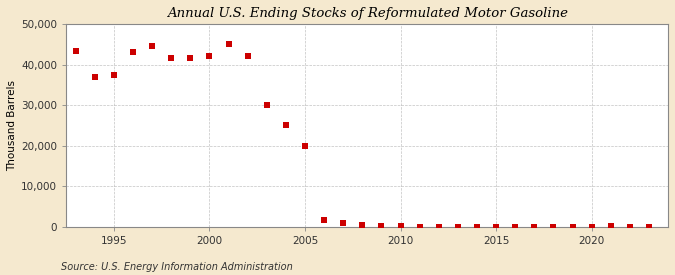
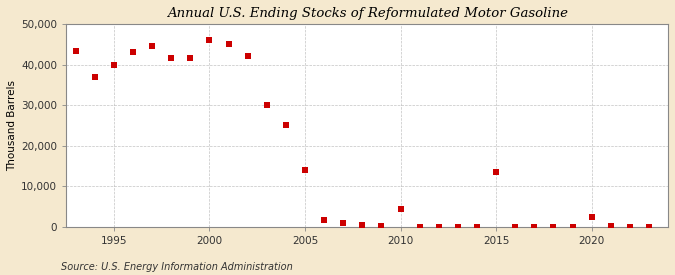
1995: 37,500 -> 40,000
2000: 42,200 -> 46,000
2005: 20,000 -> 14,000
2010: 200 -> 4,500
2015: 100 -> 13,500
2020: 100 -> 2,500
